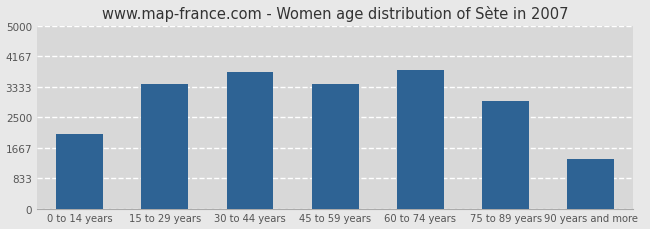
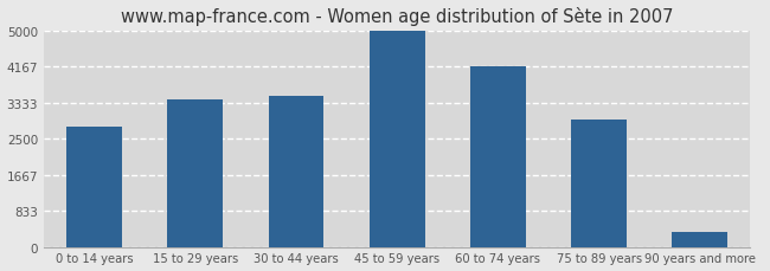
0 to 14 years: 2050 -> 2780
30 to 44 years: 3750 -> 3490
45 to 59 years: 3400 -> 5000
60 to 74 years: 3800 -> 4180
90 years and more: 1350 -> 350
